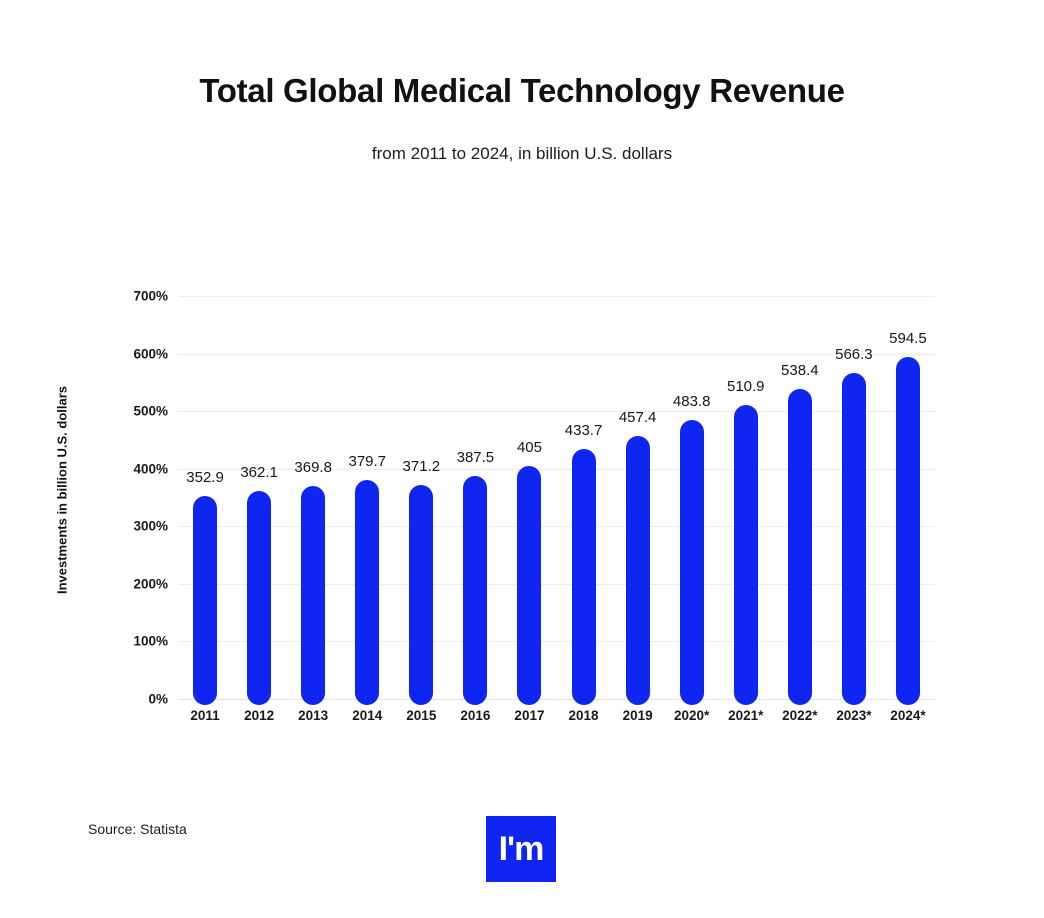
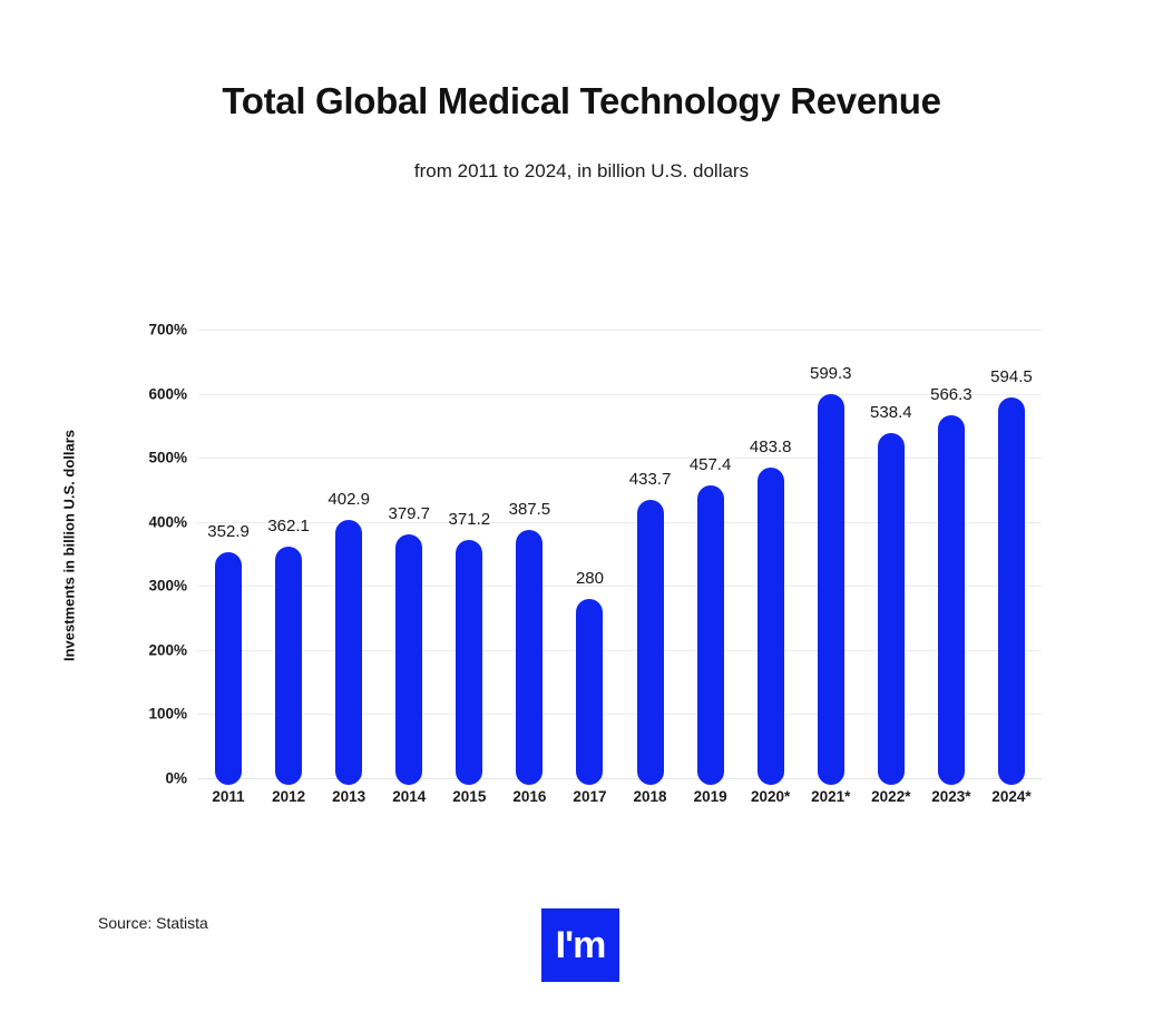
2013: 369.8 -> 402.9
2017: 405 -> 280
2021*: 510.9 -> 599.3
